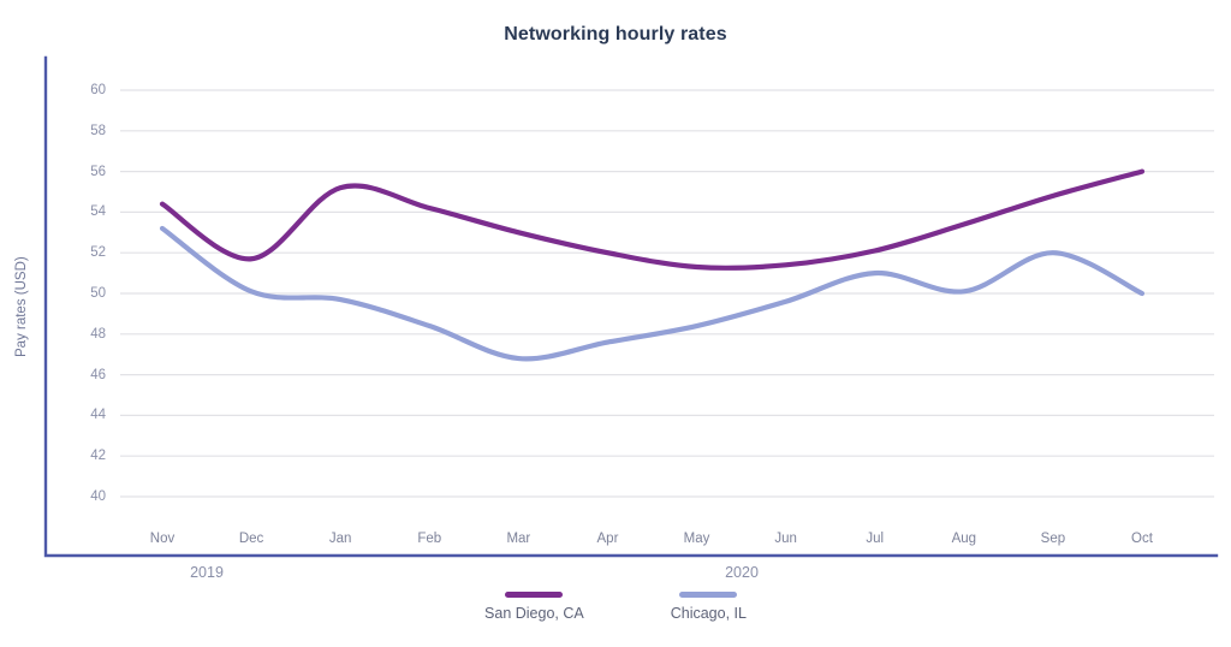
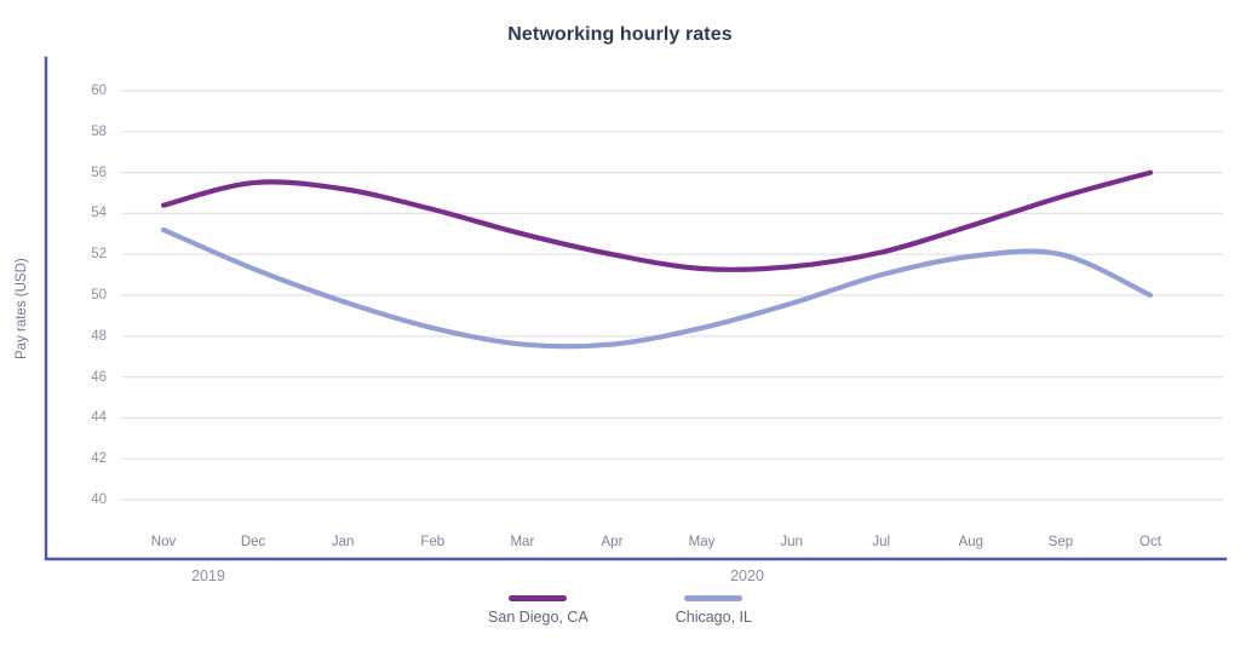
San Diego, CA/Dec: 51.7 -> 55.5
Chicago, IL/Dec: 50.1 -> 51.3
Chicago, IL/Mar: 46.8 -> 47.6
Chicago, IL/Aug: 50.1 -> 51.9
